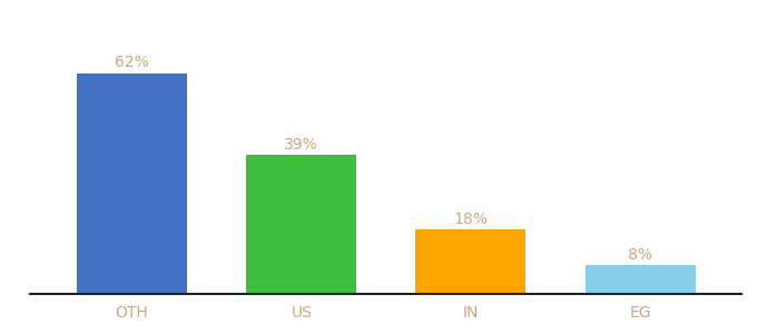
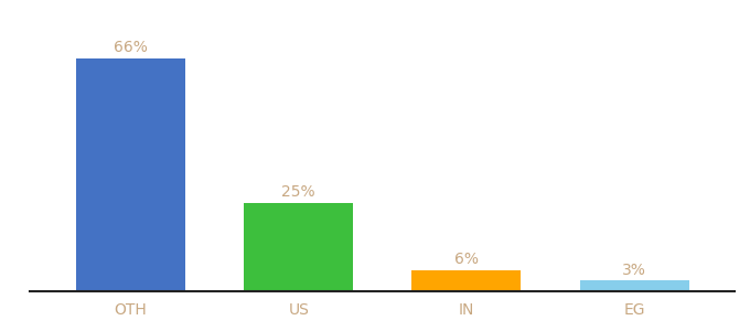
OTH: 62% -> 66%
US: 39% -> 25%
IN: 18% -> 6%
EG: 8% -> 3%
